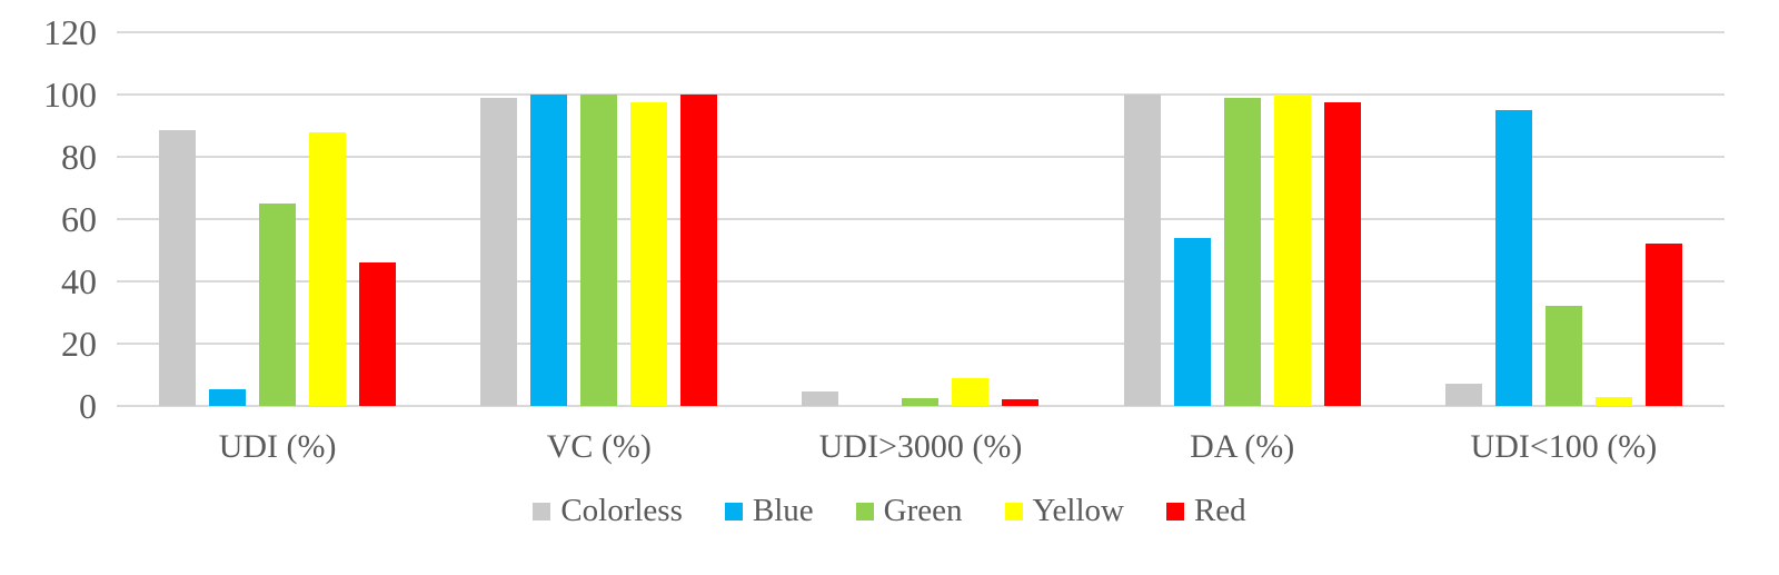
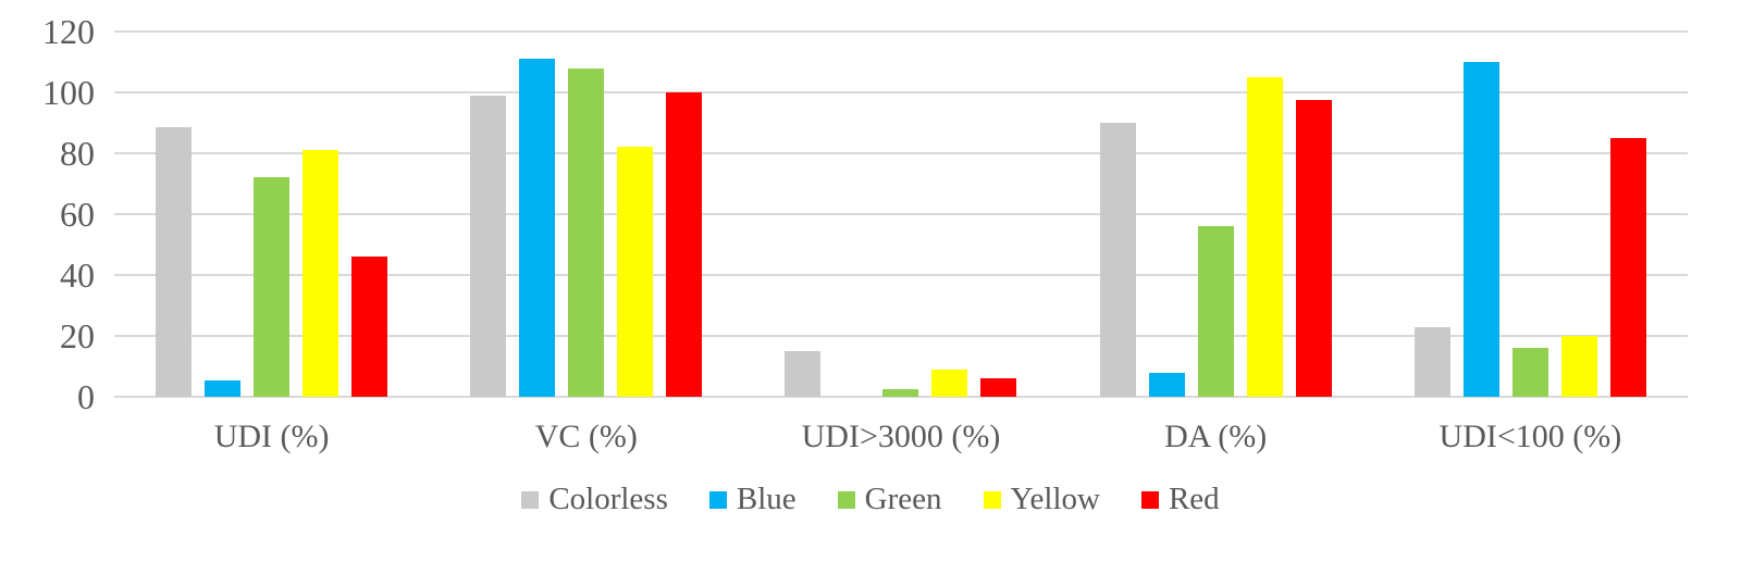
Green/UDI (%): 65 -> 72
Yellow/UDI (%): 88 -> 81
Blue/VC (%): 100 -> 111
Green/VC (%): 100 -> 108
Yellow/VC (%): 98 -> 82
Colorless/UDI>3000 (%): 4 -> 15
Red/UDI>3000 (%): 2 -> 6
Colorless/DA (%): 100 -> 90
Blue/DA (%): 54 -> 8
Green/DA (%): 99 -> 56
Yellow/DA (%): 100 -> 105
Colorless/UDI<100 (%): 7 -> 23
Blue/UDI<100 (%): 95 -> 110
Green/UDI<100 (%): 32 -> 16
Yellow/UDI<100 (%): 3 -> 20
Red/UDI<100 (%): 52 -> 85
